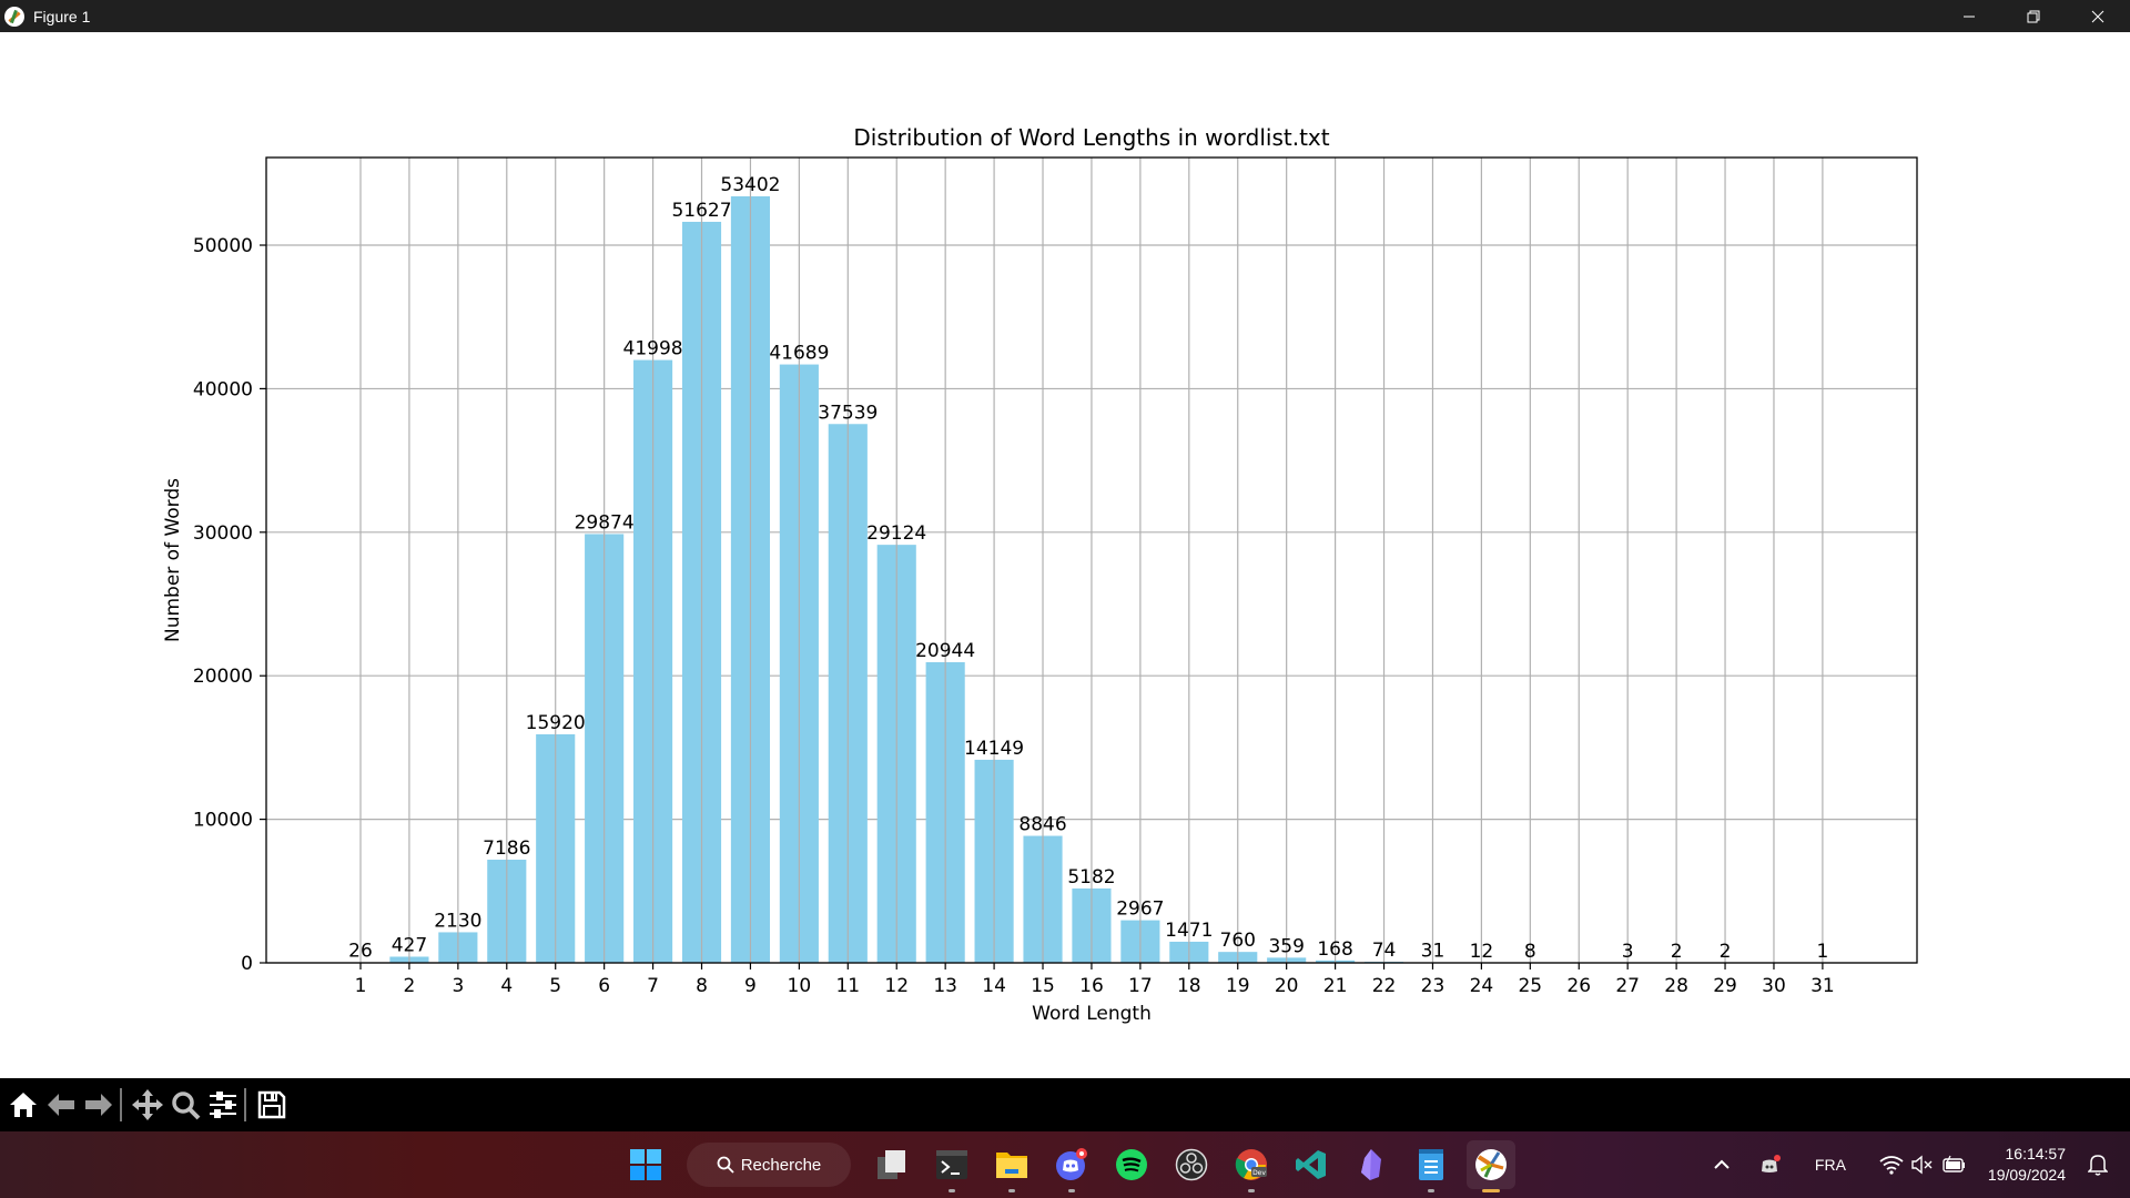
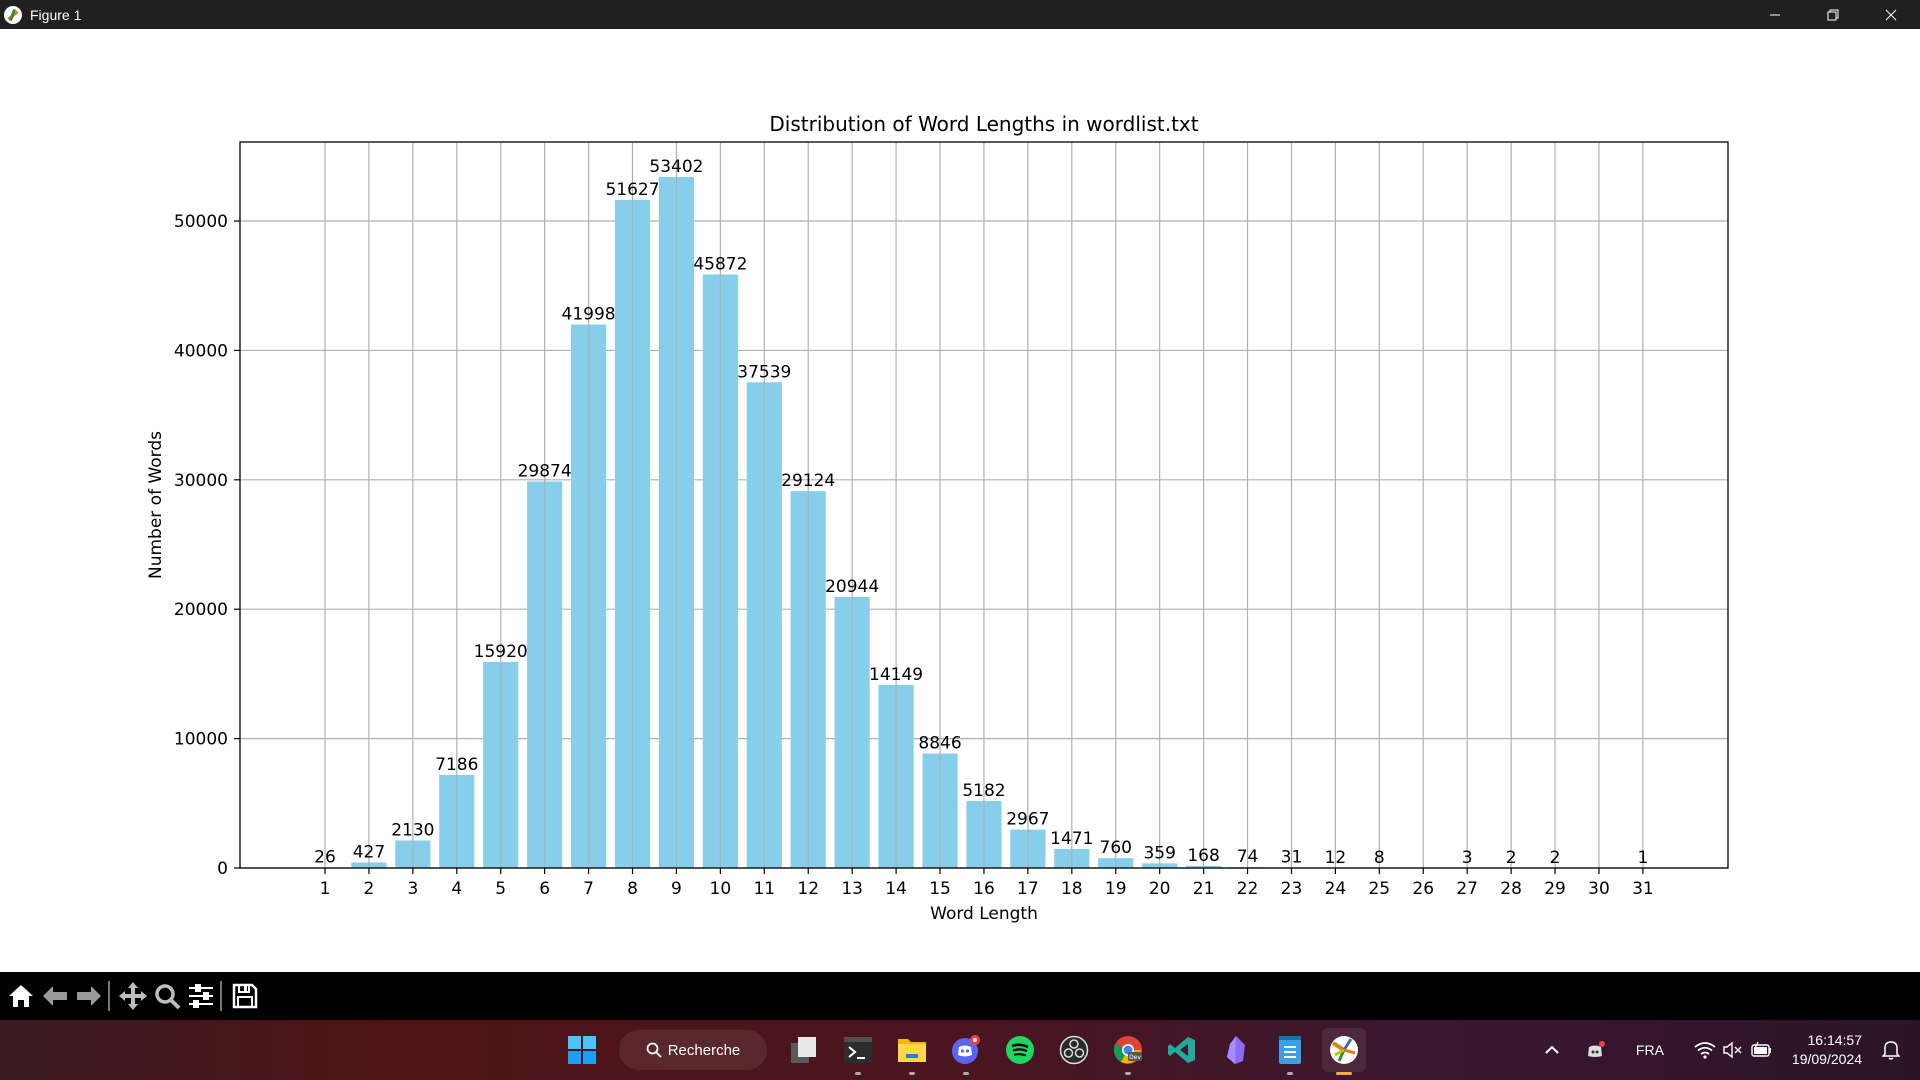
10: 41689 -> 45872
